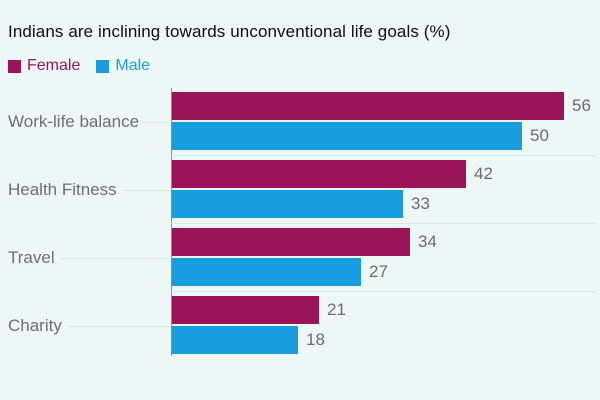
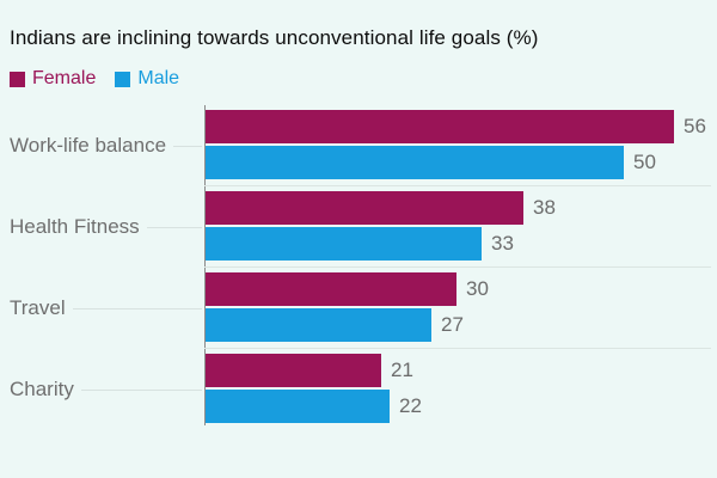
Female/Health Fitness: 42 -> 38
Female/Travel: 34 -> 30
Male/Charity: 18 -> 22
